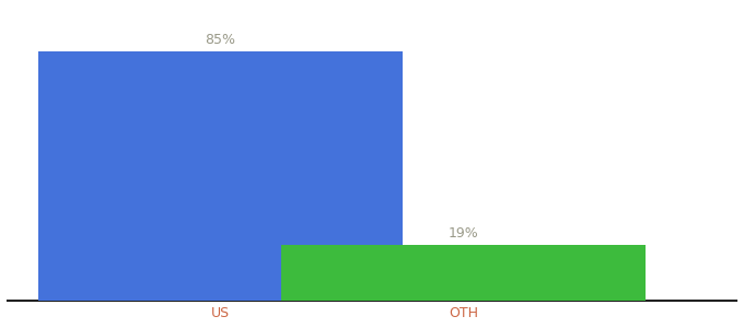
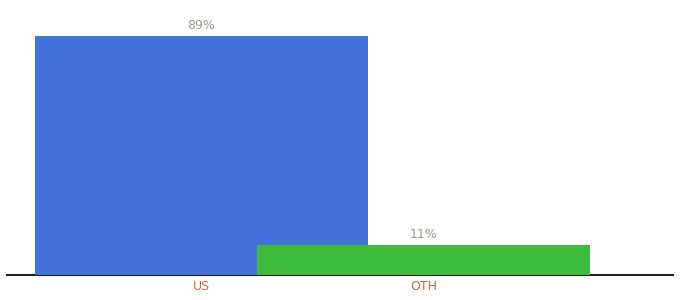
US: 85% -> 89%
OTH: 19% -> 11%
